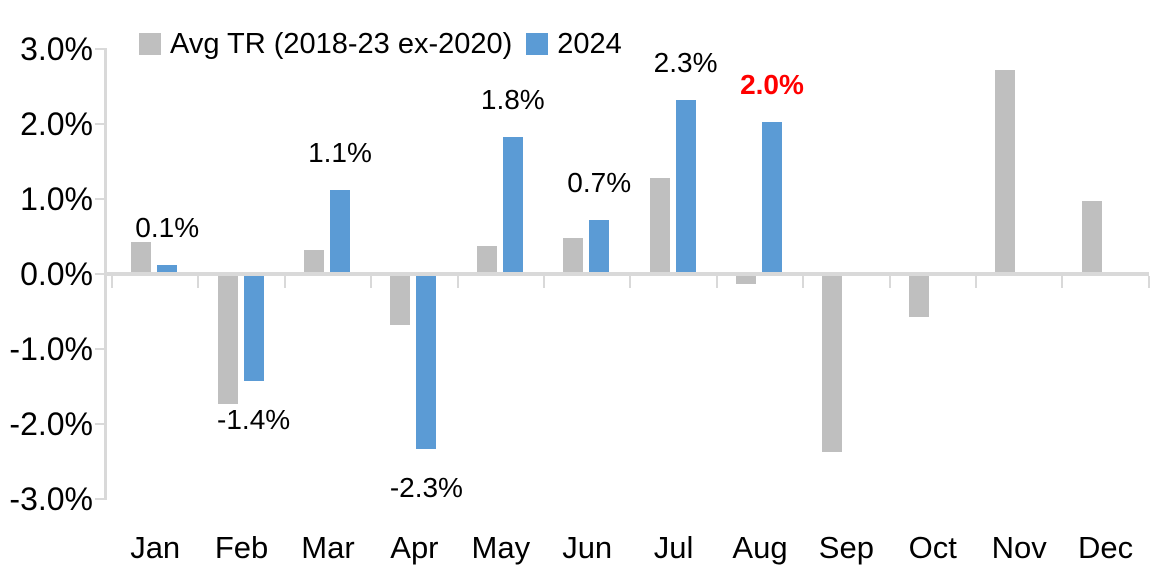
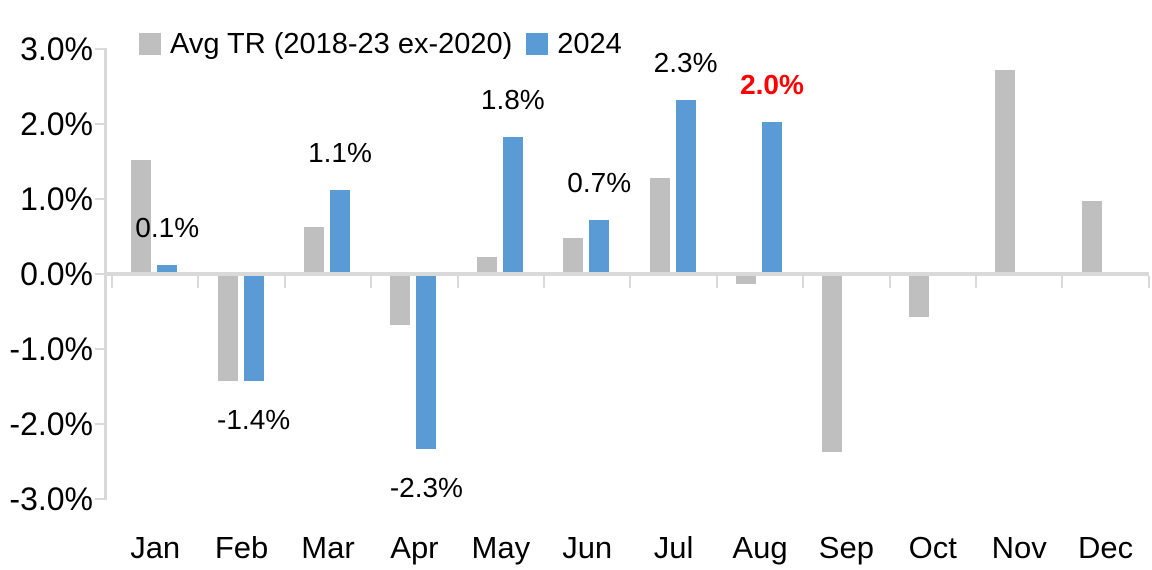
Avg TR (2018-23 ex-2020)/Jan: 0.4% -> 1.5%
Avg TR (2018-23 ex-2020)/Feb: -1.7% -> -1.4%
Avg TR (2018-23 ex-2020)/Mar: 0.3% -> 0.6%
Avg TR (2018-23 ex-2020)/May: 0.3% -> 0.2%
